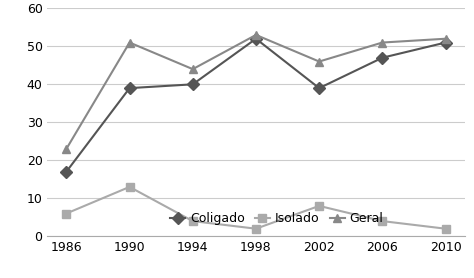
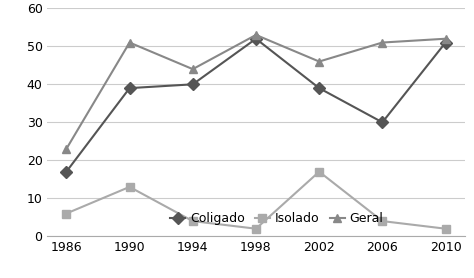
Isolado/2002: 8 -> 17
Coligado/2006: 47 -> 30
